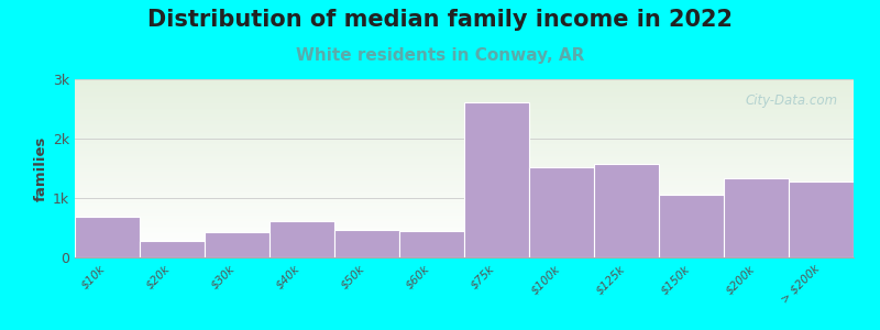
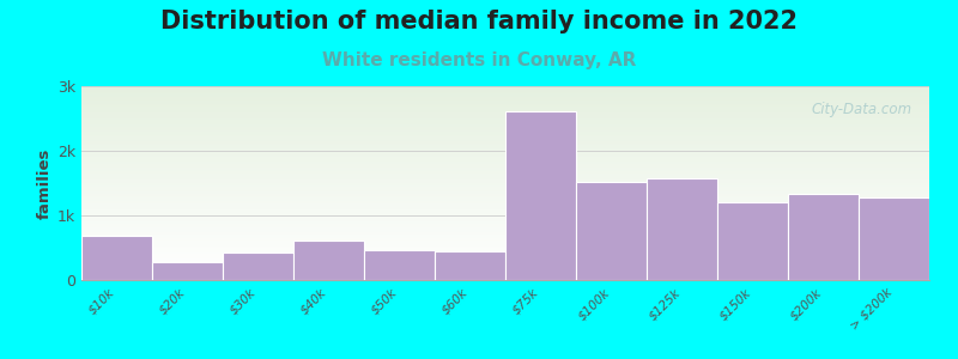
$150k: 1.06k -> 1.20k
